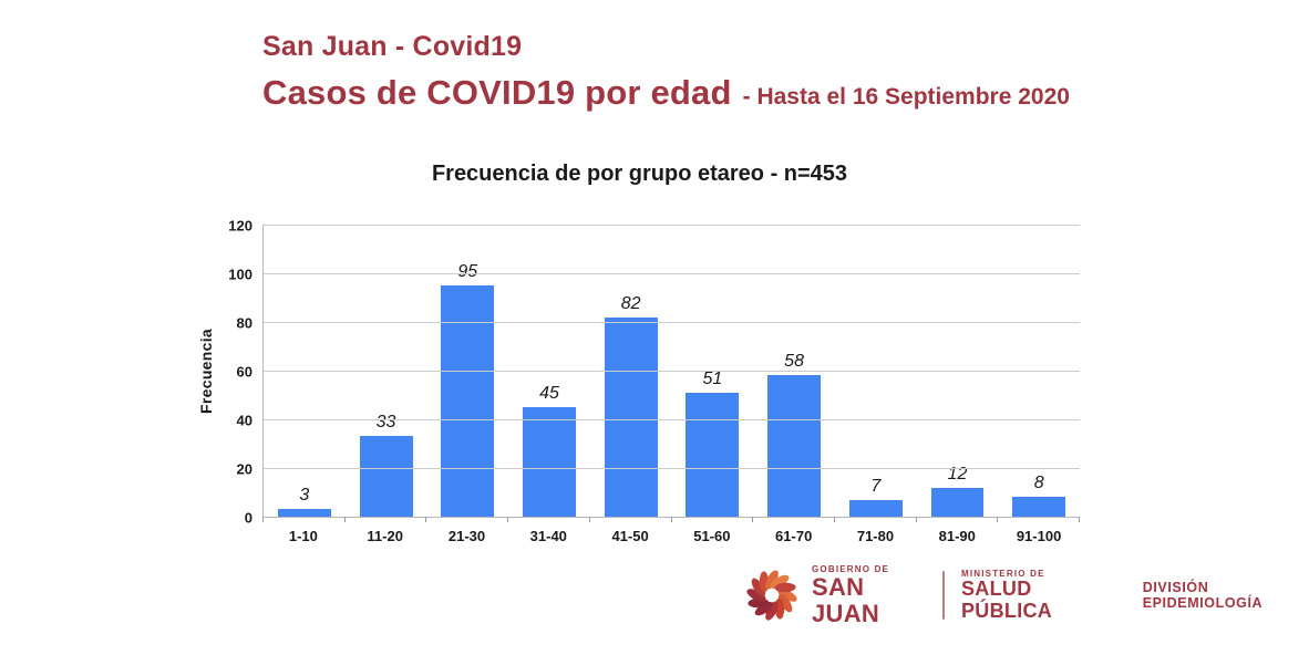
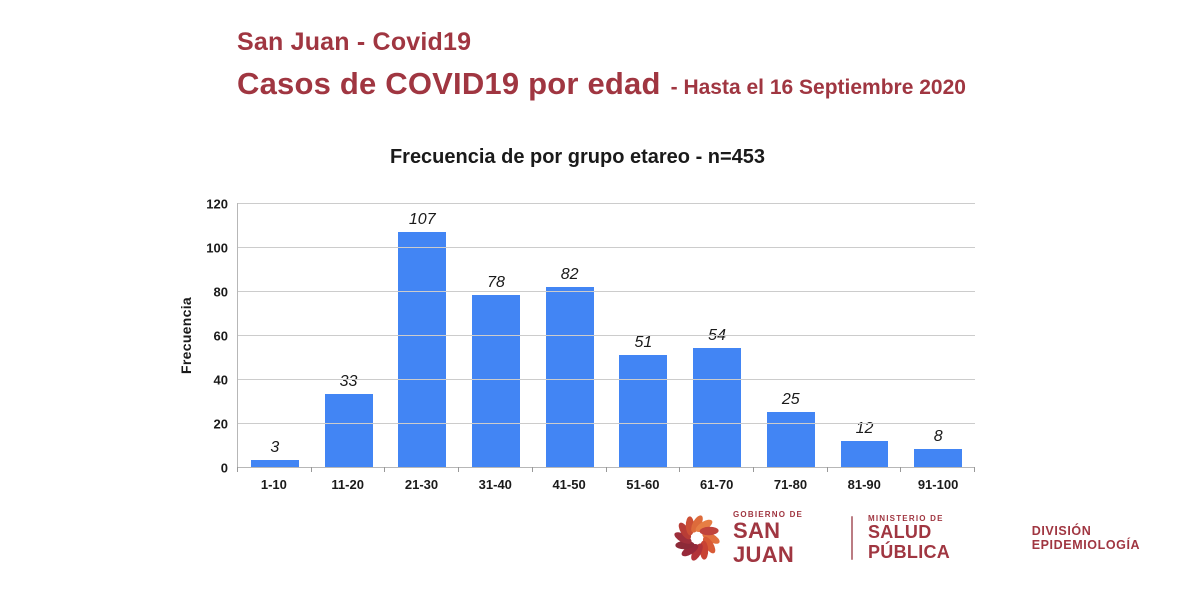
21-30: 95 -> 107
31-40: 45 -> 78
61-70: 58 -> 54
71-80: 7 -> 25
